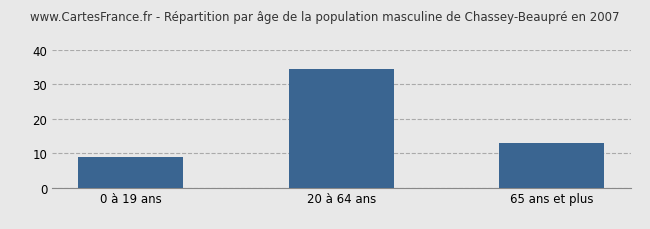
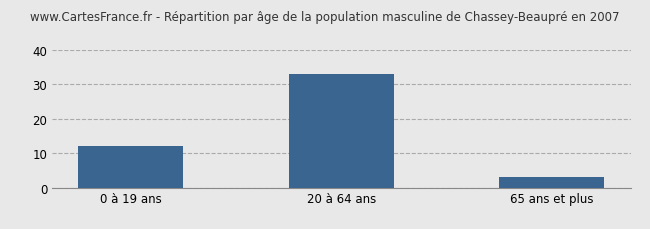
0 à 19 ans: 9.0 -> 12.0
20 à 64 ans: 34.5 -> 33.0
65 ans et plus: 13.0 -> 3.0
